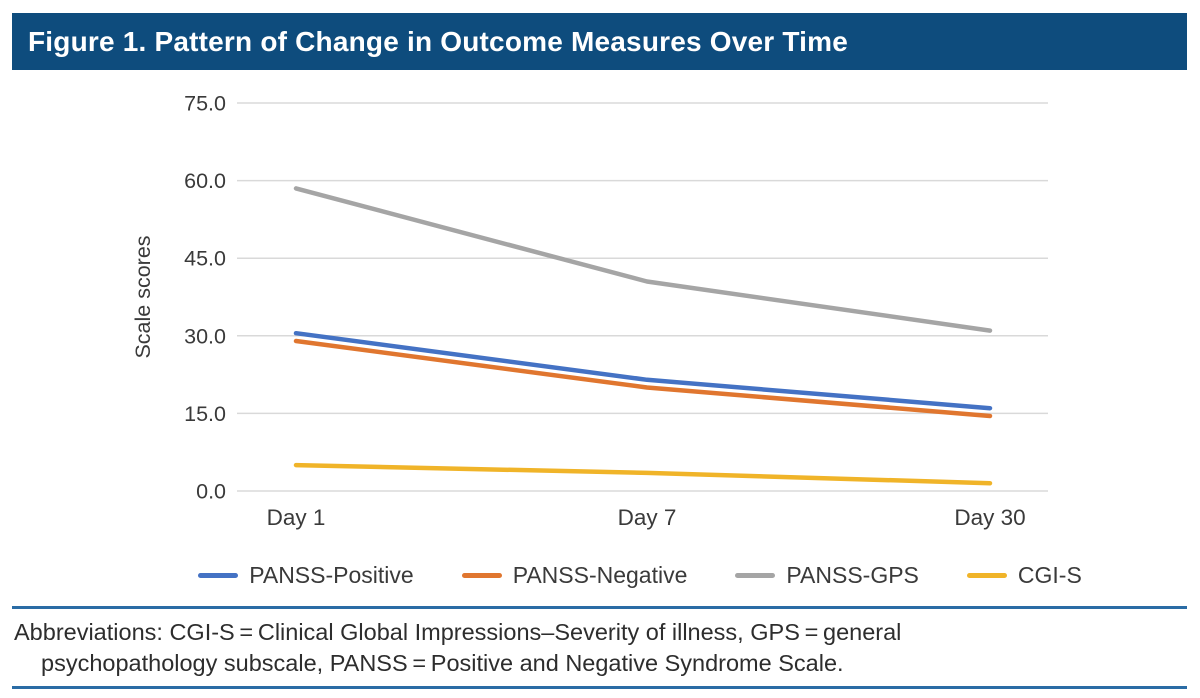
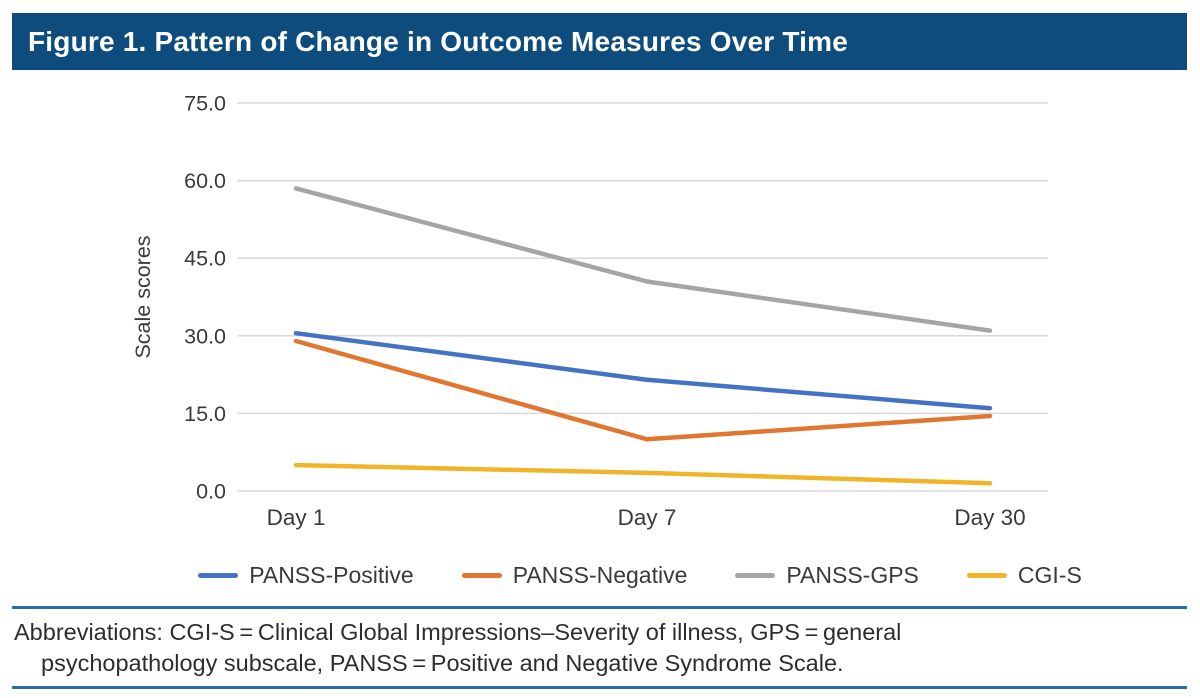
PANSS-Negative/Day 7: 20 -> 10
